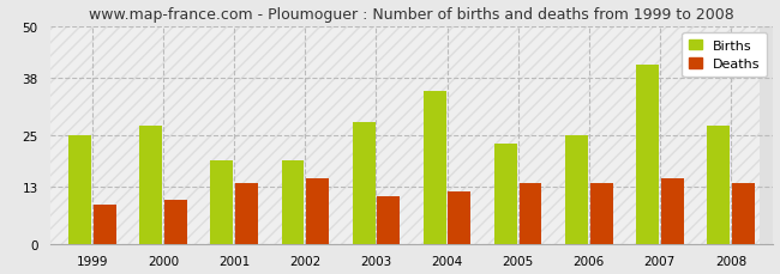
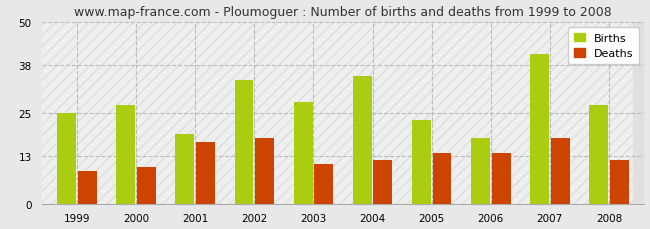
Deaths/2001: 14 -> 17
Births/2002: 19 -> 34
Deaths/2002: 15 -> 18
Births/2006: 25 -> 18
Deaths/2007: 15 -> 18
Deaths/2008: 14 -> 12
